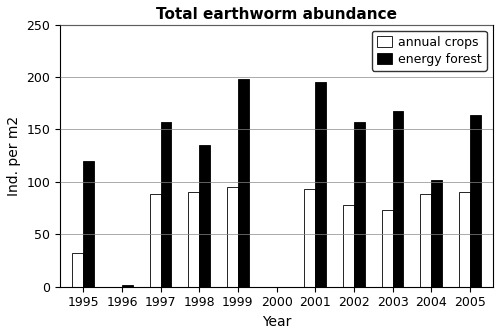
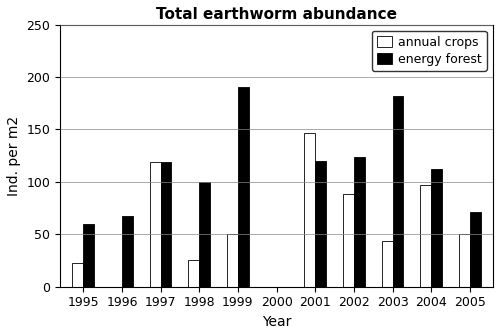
annual crops/1995: 32 -> 23
energy forest/1995: 120 -> 60
energy forest/1996: 2 -> 67
annual crops/1997: 88 -> 119
energy forest/1997: 157 -> 119
annual crops/1998: 90 -> 26
energy forest/1998: 135 -> 100
annual crops/1999: 95 -> 50
energy forest/1999: 198 -> 190
annual crops/2001: 93 -> 147
energy forest/2001: 195 -> 120
annual crops/2002: 78 -> 88
energy forest/2002: 157 -> 124
annual crops/2003: 73 -> 44
energy forest/2003: 168 -> 182
annual crops/2004: 88 -> 97
energy forest/2004: 102 -> 112
annual crops/2005: 90 -> 50
energy forest/2005: 164 -> 71
